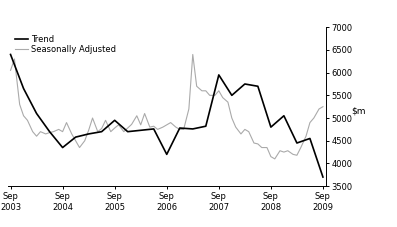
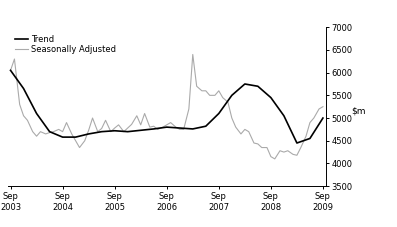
Trend/Sep 2003: 6400 -> 6050
Trend/Sep 2004: 4350 -> 4580
Trend/Sep 2005: 4950 -> 4720
Trend/Sep 2006: 4200 -> 4800
Trend/Sep 2007: 5950 -> 5100
Trend/Sep 2008: 4800 -> 5450
Trend/Sep 2009: 3700 -> 5000
